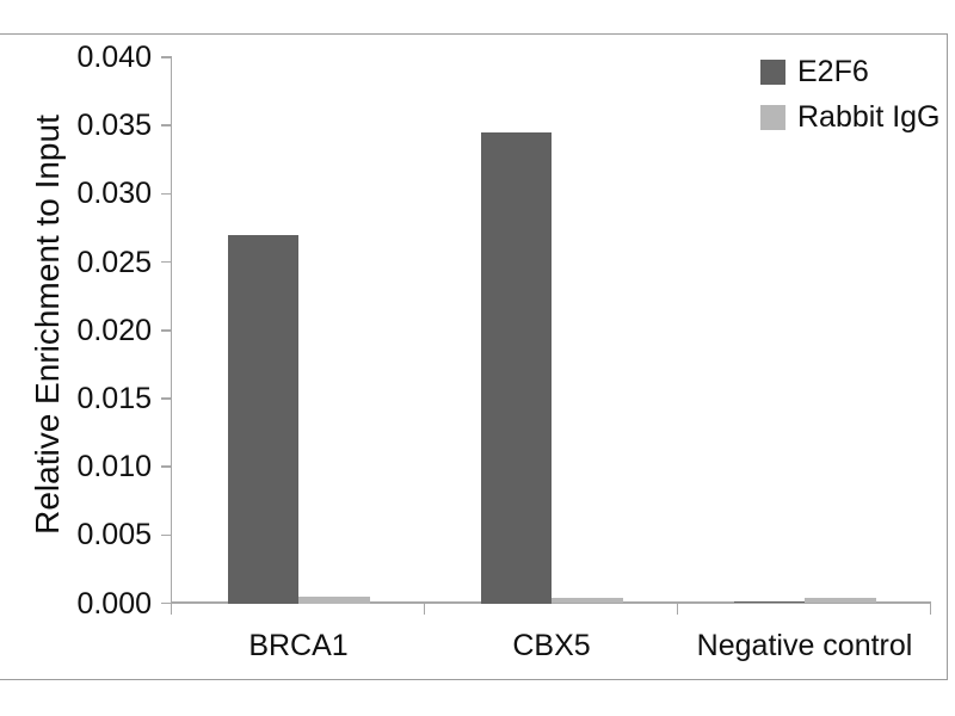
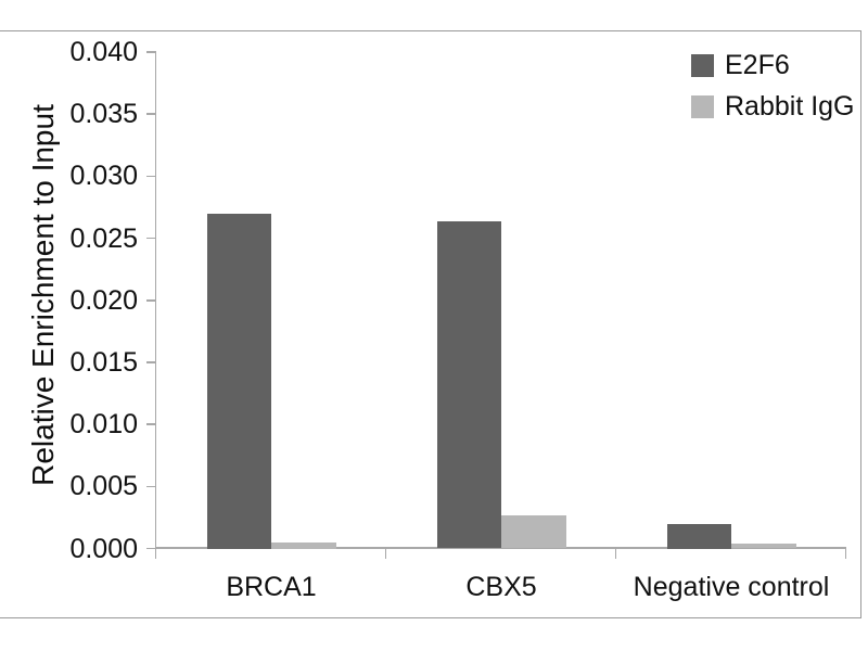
E2F6/CBX5: 0.0345 -> 0.0264
Rabbit IgG/CBX5: 0.0004 -> 0.0027
E2F6/Negative control: 0.0001 -> 0.0020
